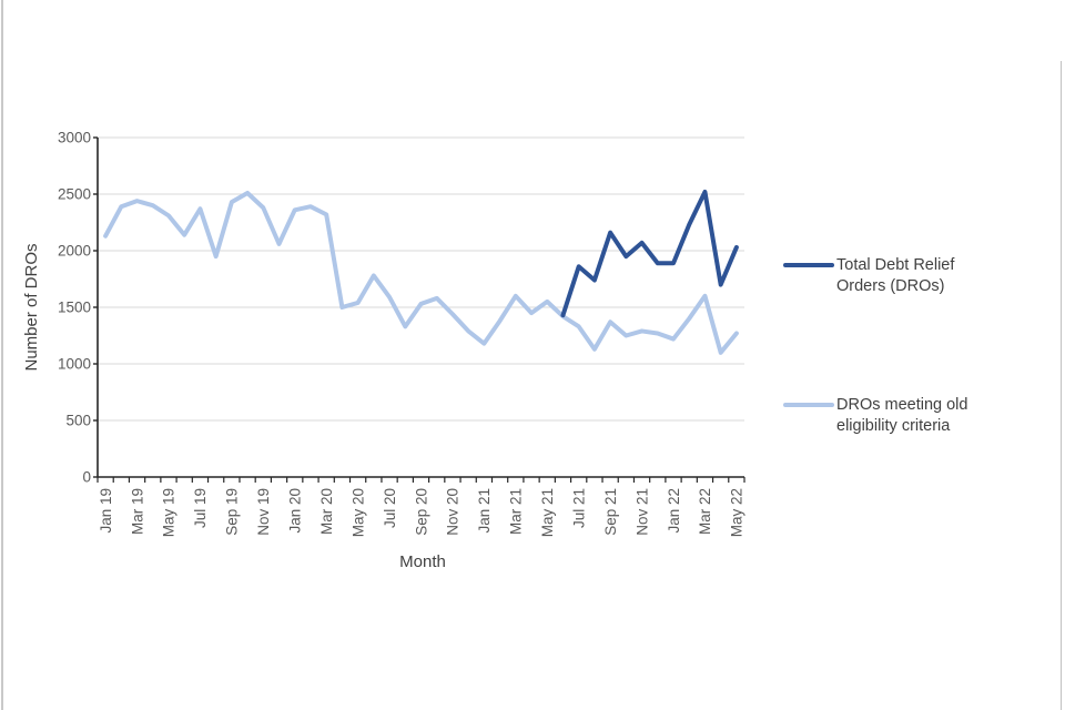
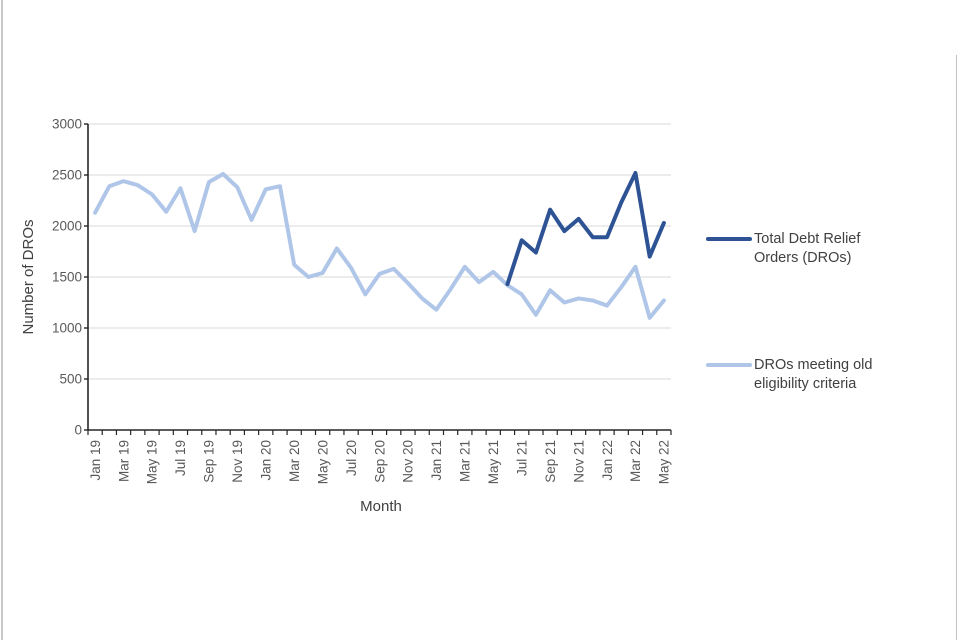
DROs meeting old eligibility criteria/Mar 20: 2320 -> 1620
